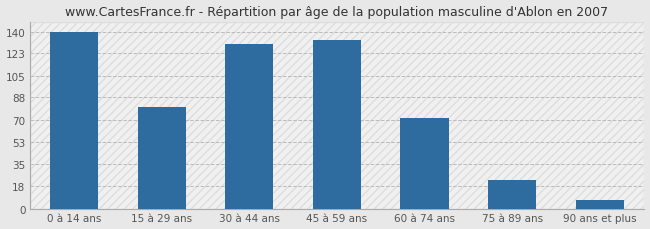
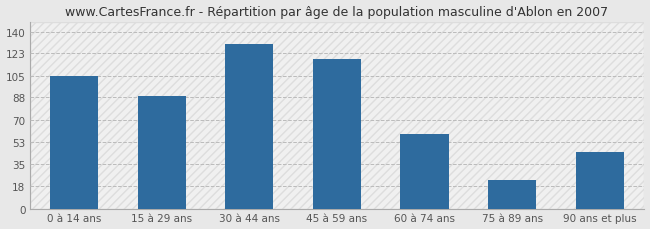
0 à 14 ans: 140 -> 105
15 à 29 ans: 80 -> 89
45 à 59 ans: 133 -> 118
60 à 74 ans: 72 -> 59
90 ans et plus: 7 -> 45
